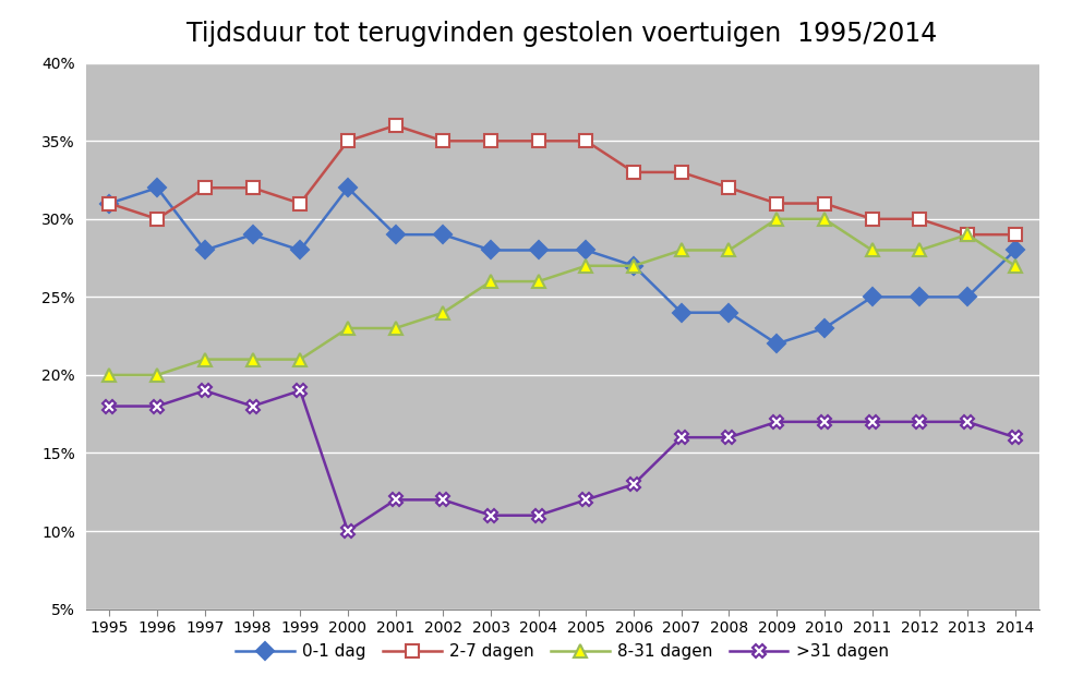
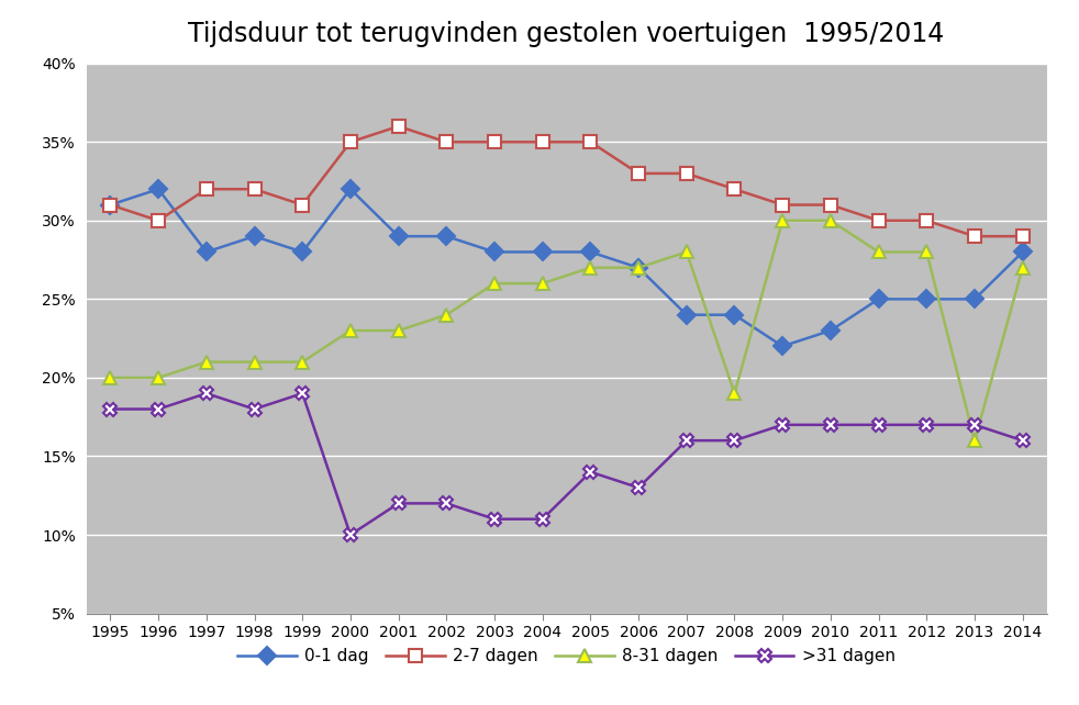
>31 dagen/2005: 12% -> 14%
8-31 dagen/2008: 28% -> 19%
8-31 dagen/2013: 29% -> 16%
